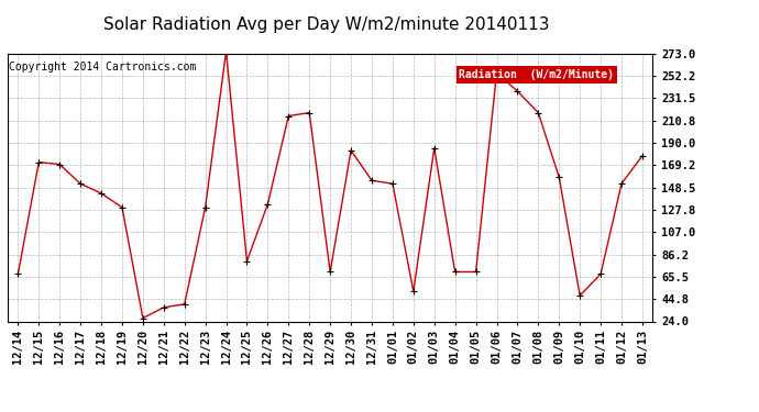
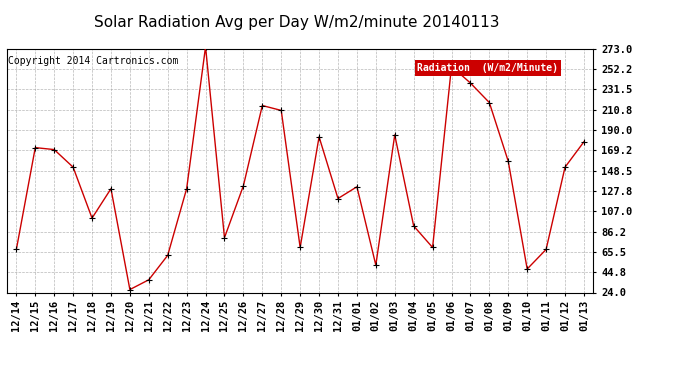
12/18: 143 -> 100
12/22: 40 -> 62
12/28: 218 -> 210
12/31: 155 -> 120
01/01: 152 -> 132
01/04: 70 -> 92
